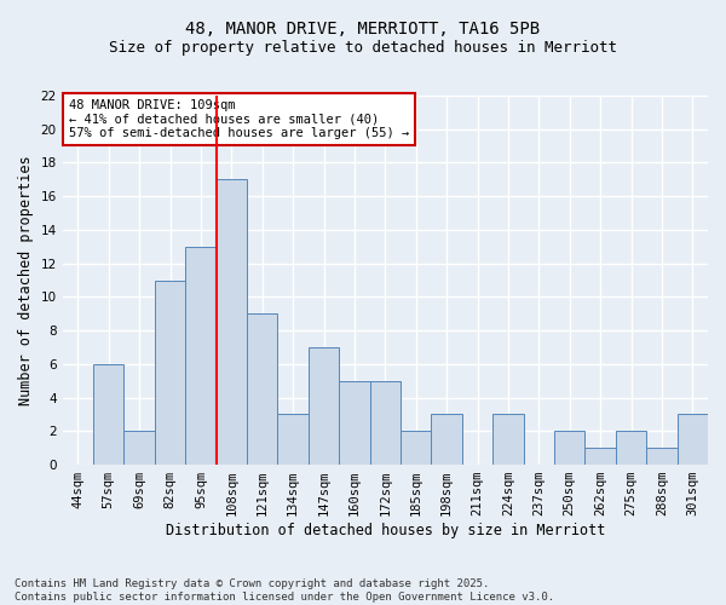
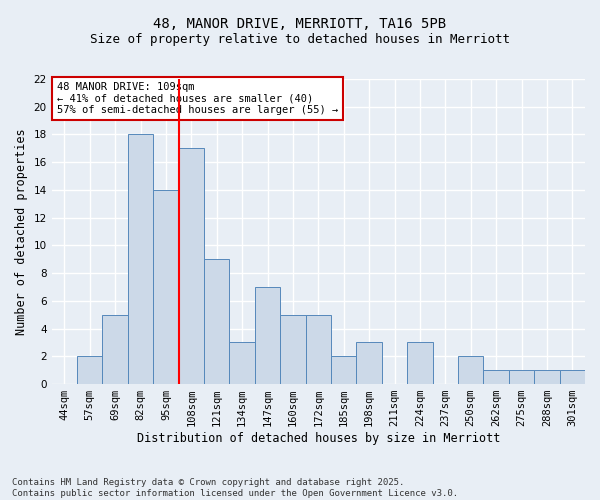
57sqm: 6 -> 2
69sqm: 2 -> 5
82sqm: 11 -> 18
95sqm: 13 -> 14
275sqm: 2 -> 1
301sqm: 3 -> 1
